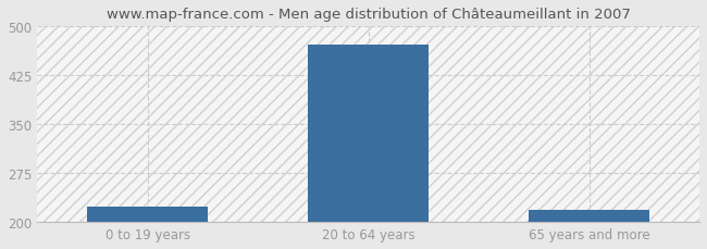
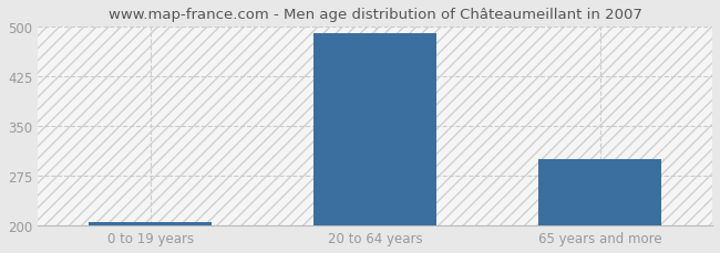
0 to 19 years: 224 -> 205
20 to 64 years: 472 -> 490
65 years and more: 218 -> 300
